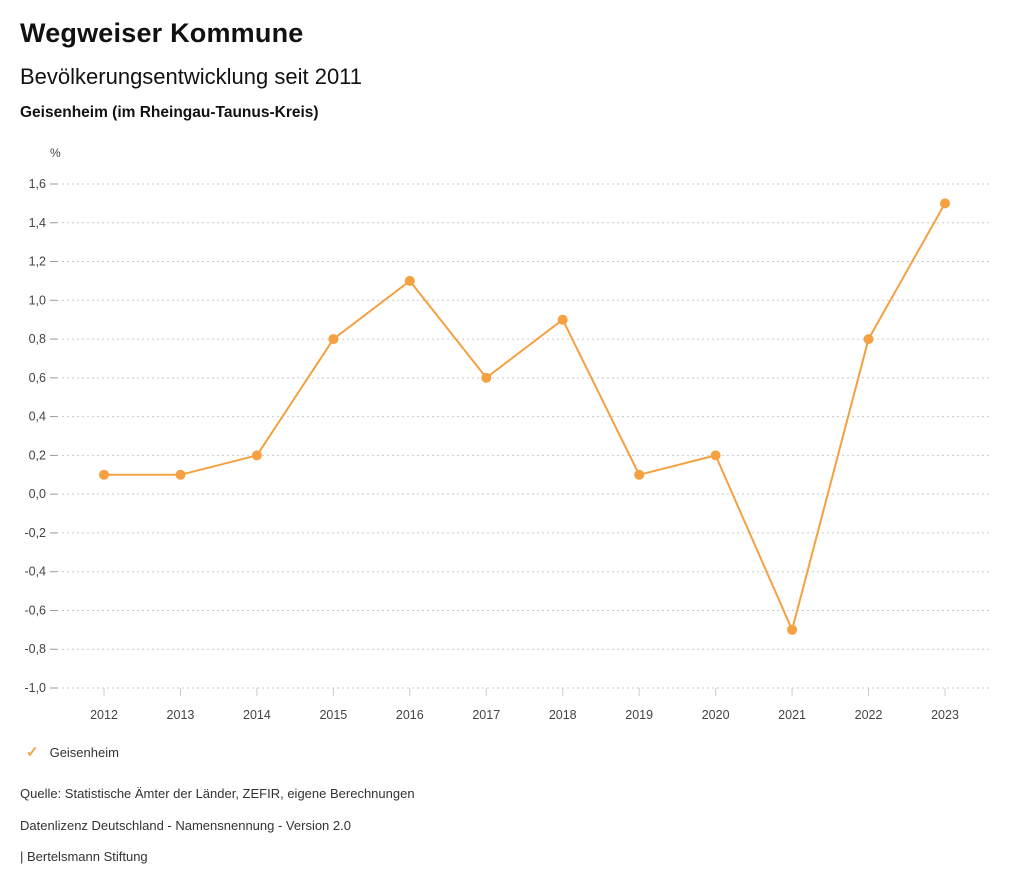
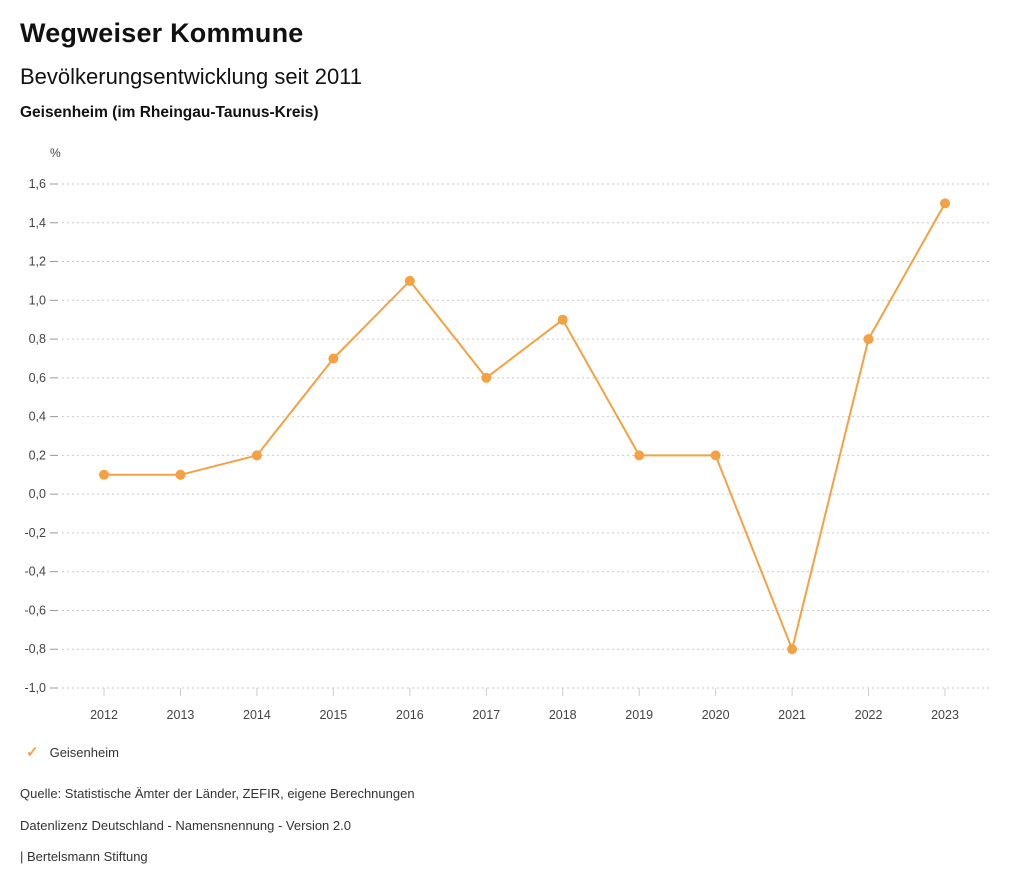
2015: 0,8 -> 0,7
2019: 0,1 -> 0,2
2021: -0,7 -> -0,8
